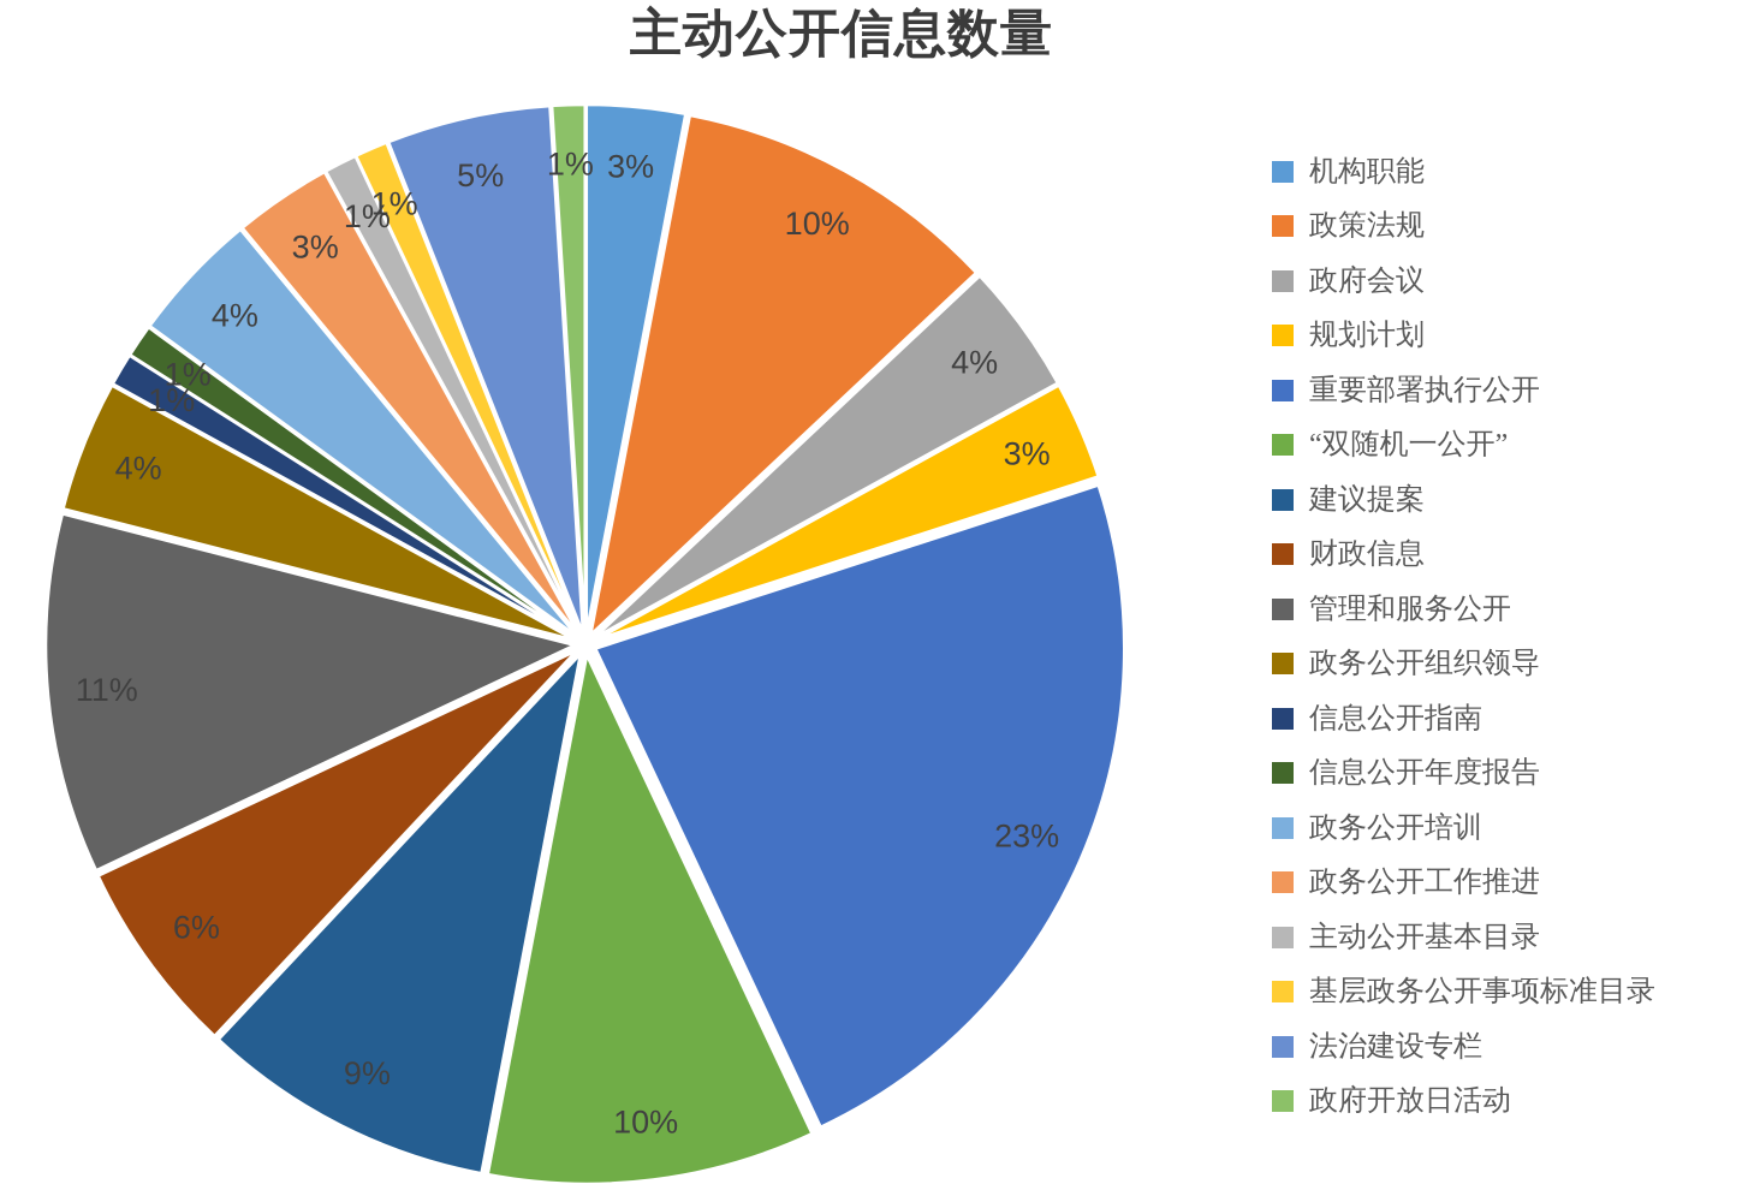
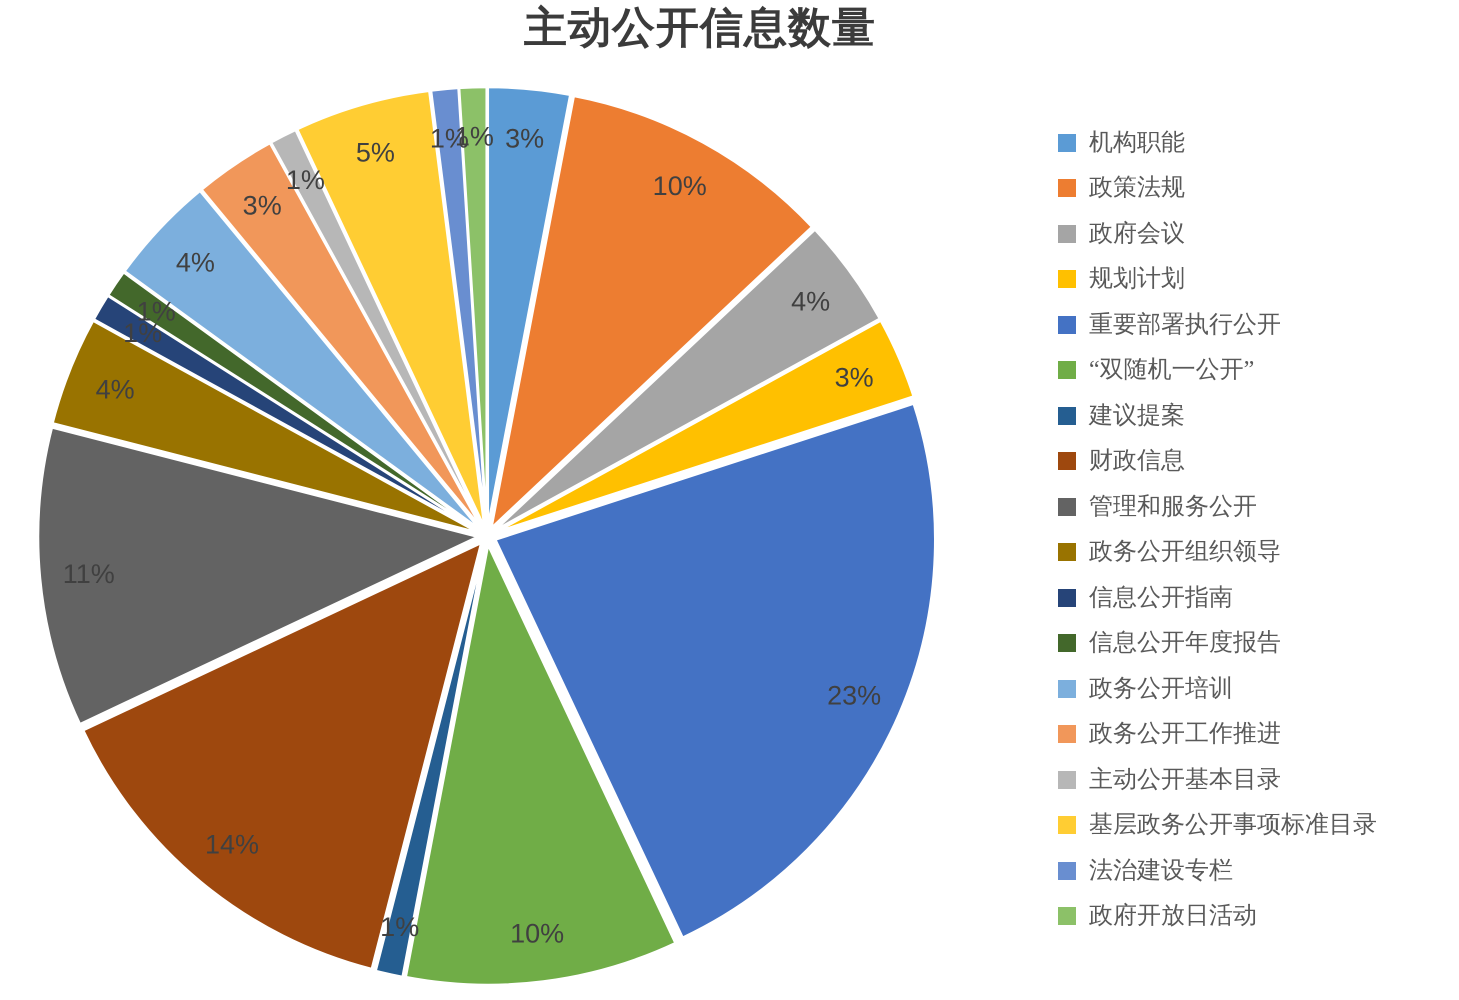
建议提案: 9% -> 1%
财政信息: 6% -> 14%
基层政务公开事项标准目录: 1% -> 5%
法治建设专栏: 5% -> 1%
